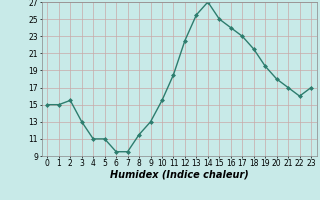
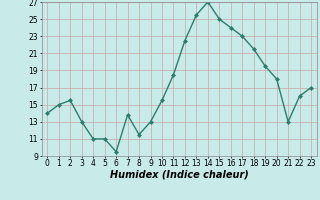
0: 15.0 -> 14.0
7: 9.5 -> 13.8
21: 17.0 -> 13.0
